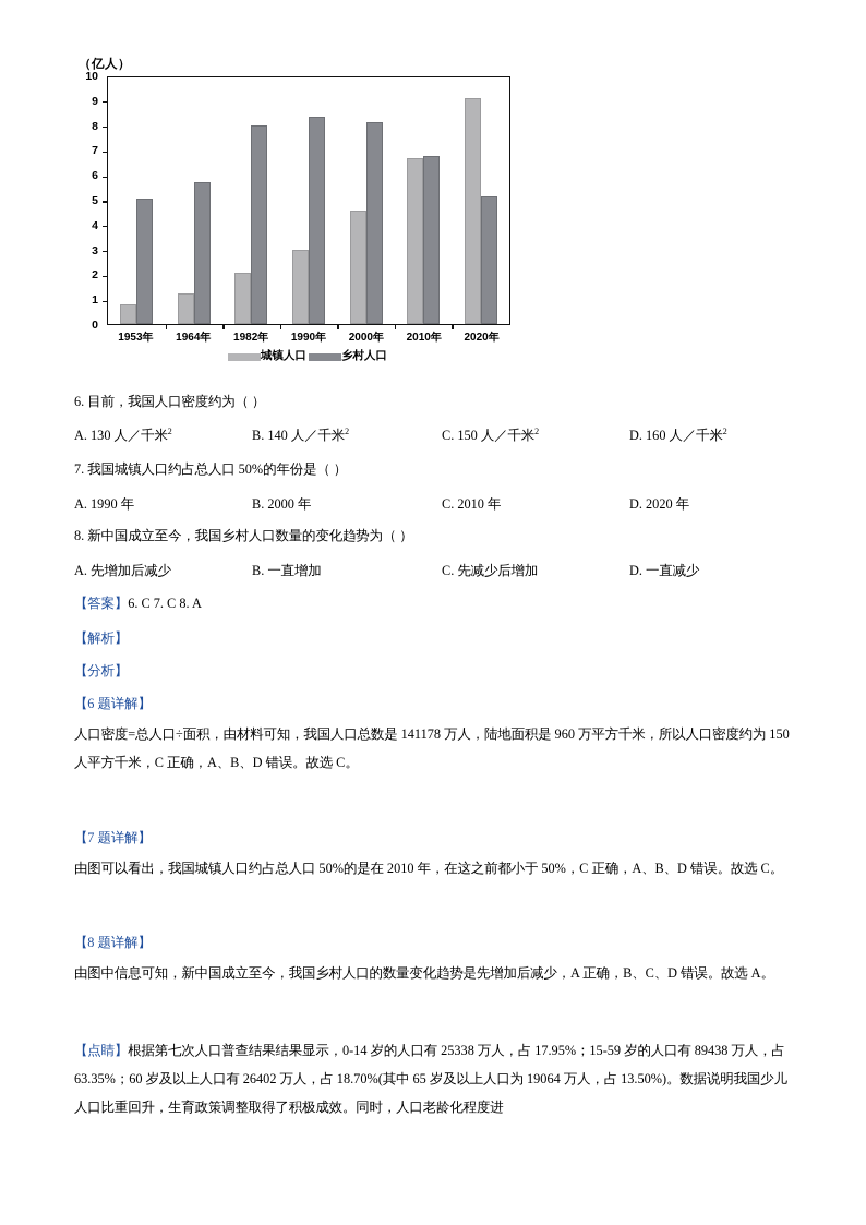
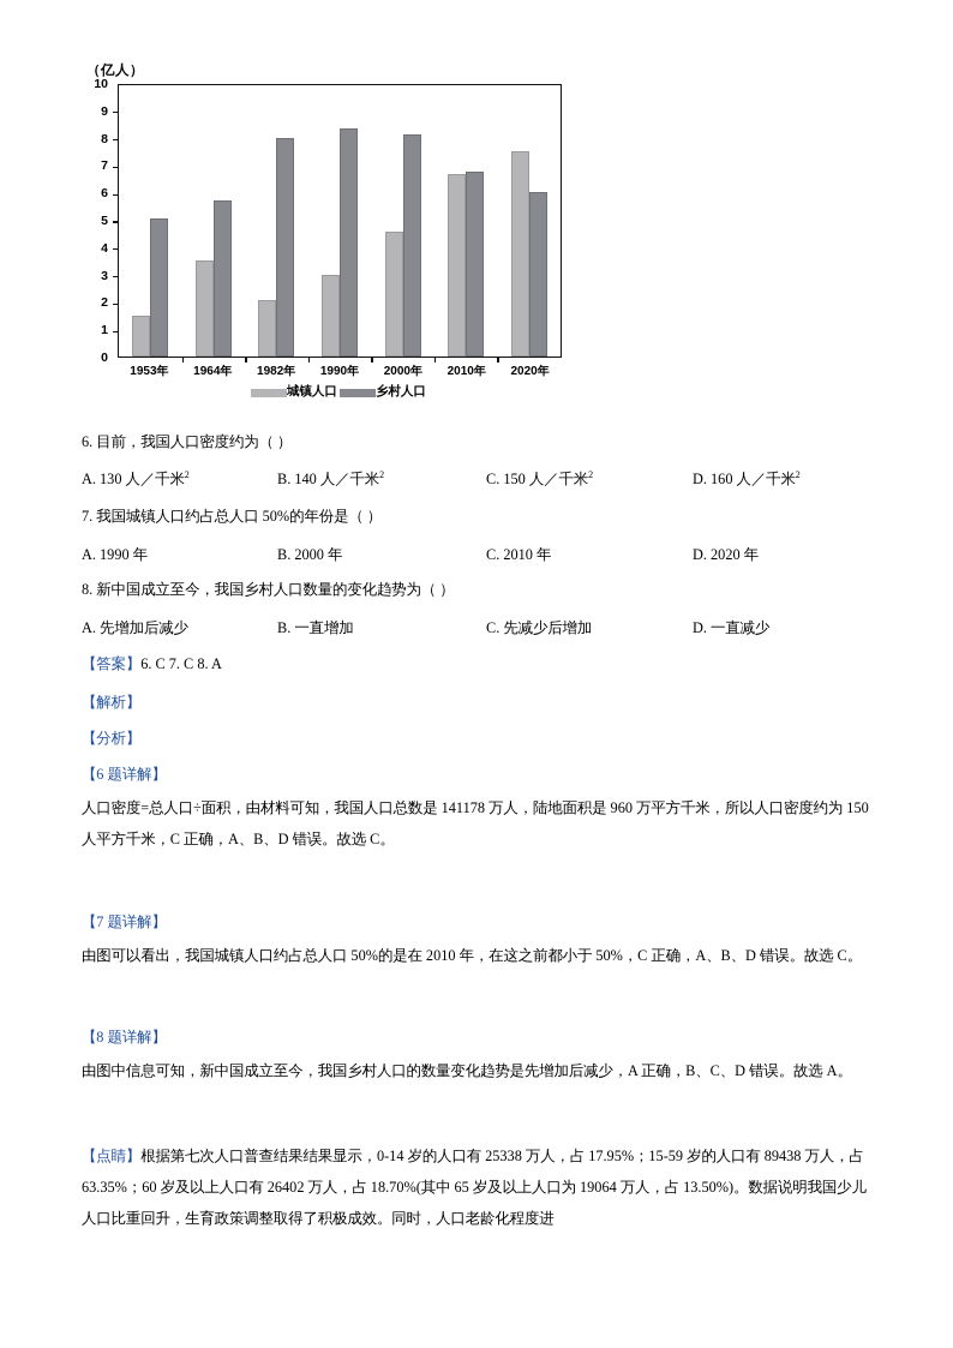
城镇人口/1953年: 0.8 -> 1.5
城镇人口/1964年: 1.2 -> 3.5
城镇人口/2020年: 9.1 -> 7.5
乡村人口/2020年: 5.2 -> 6.0
